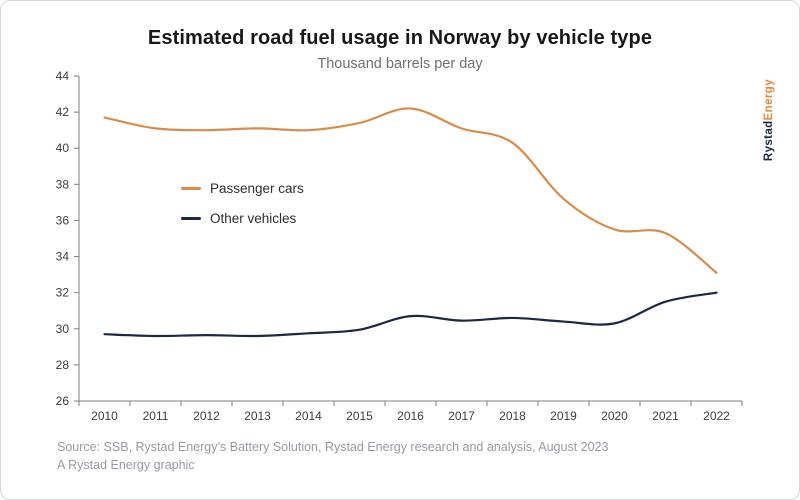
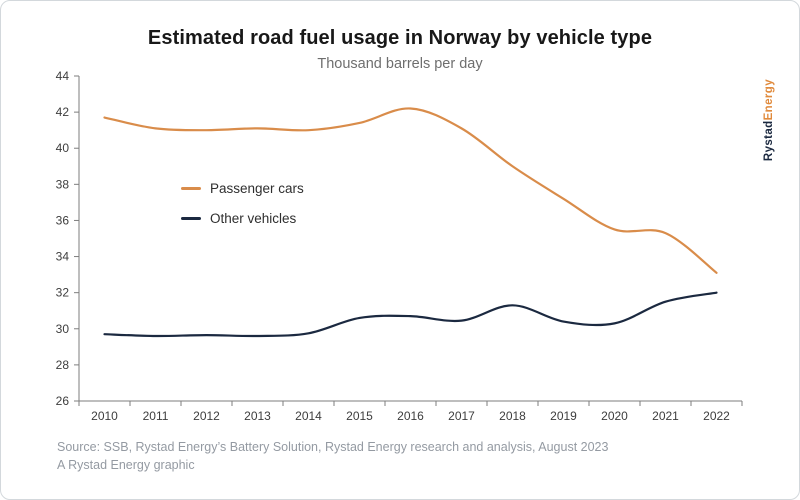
Other vehicles/2015: 29.9 -> 30.6
Passenger cars/2018: 40.3 -> 39.0
Other vehicles/2018: 30.6 -> 31.3
